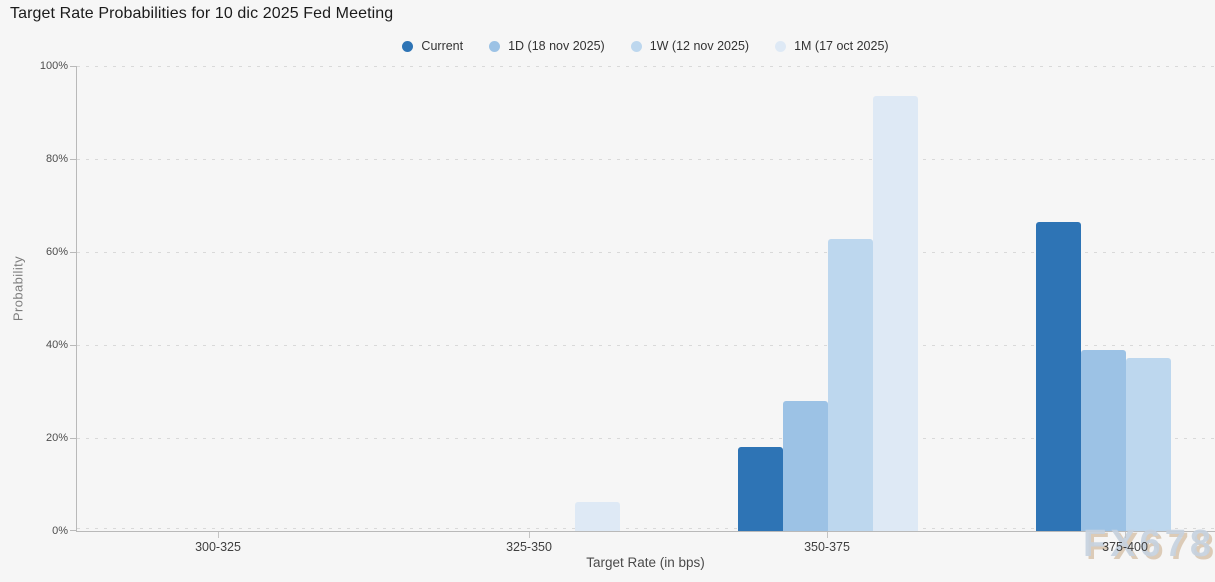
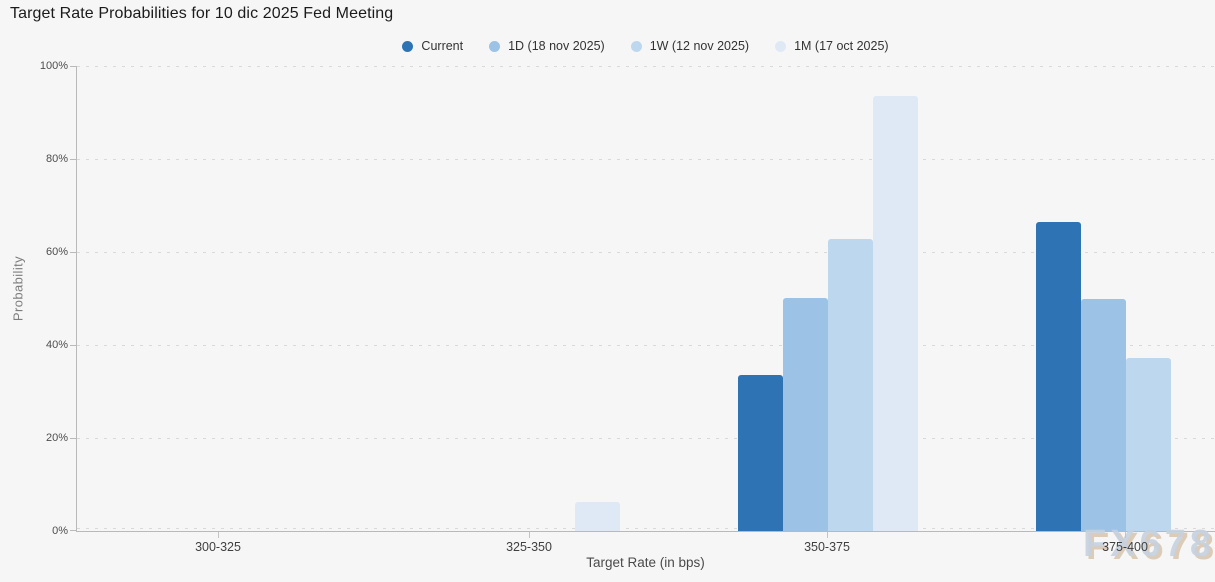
Current/350-375: 18% -> 34%
1D (18 nov 2025)/350-375: 28% -> 50%
1D (18 nov 2025)/375-400: 39% -> 50%
